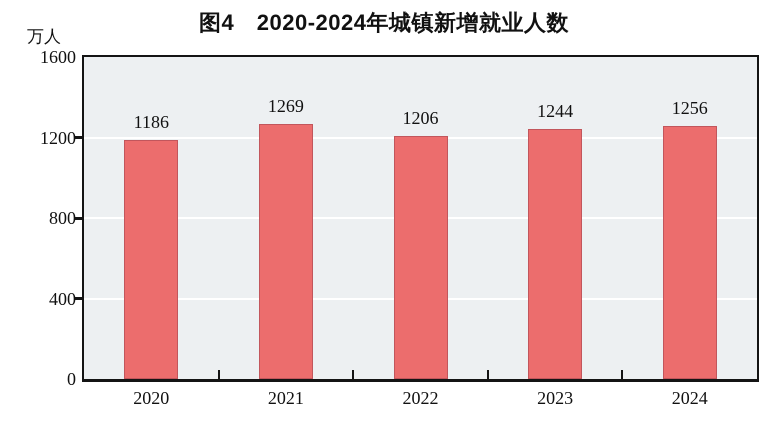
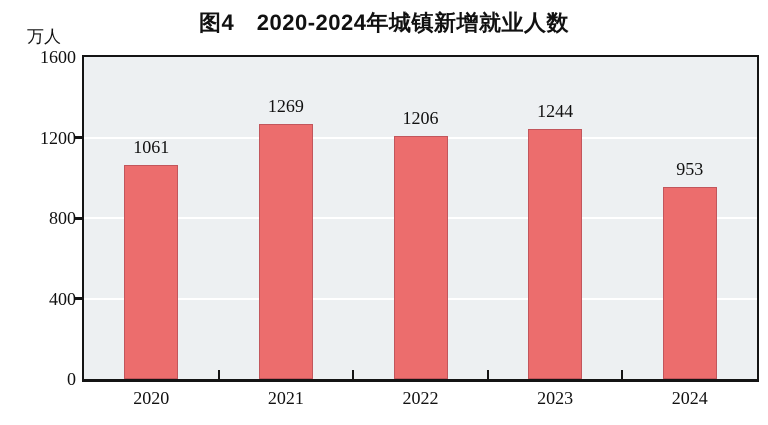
2020: 1186 -> 1061
2024: 1256 -> 953
